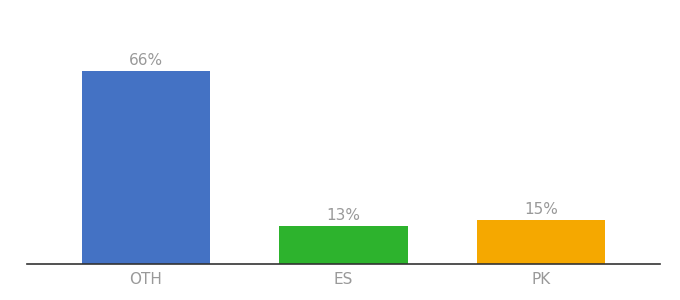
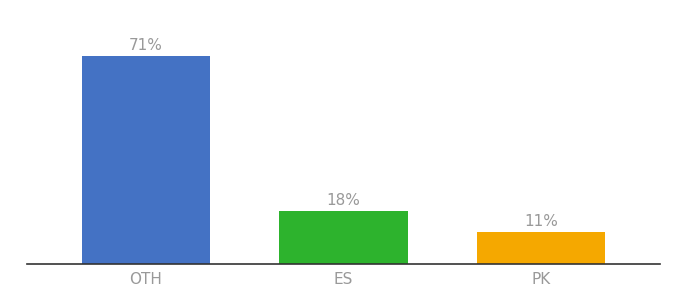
OTH: 66% -> 71%
ES: 13% -> 18%
PK: 15% -> 11%
